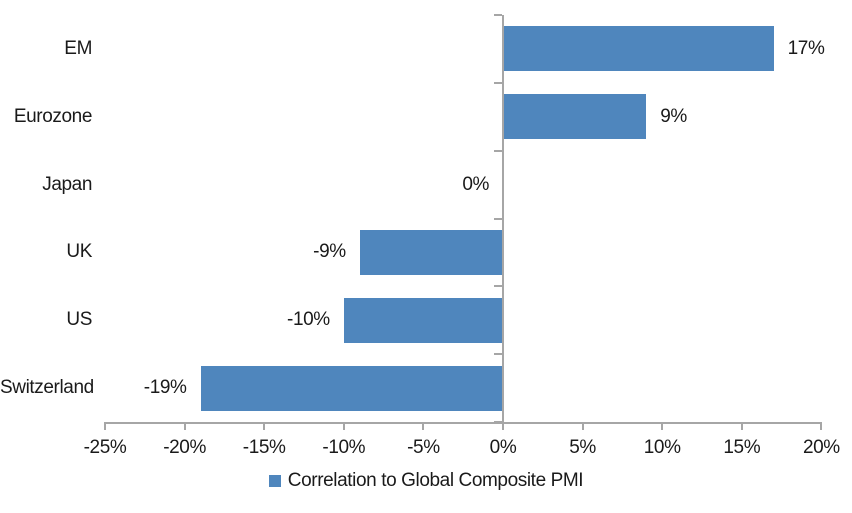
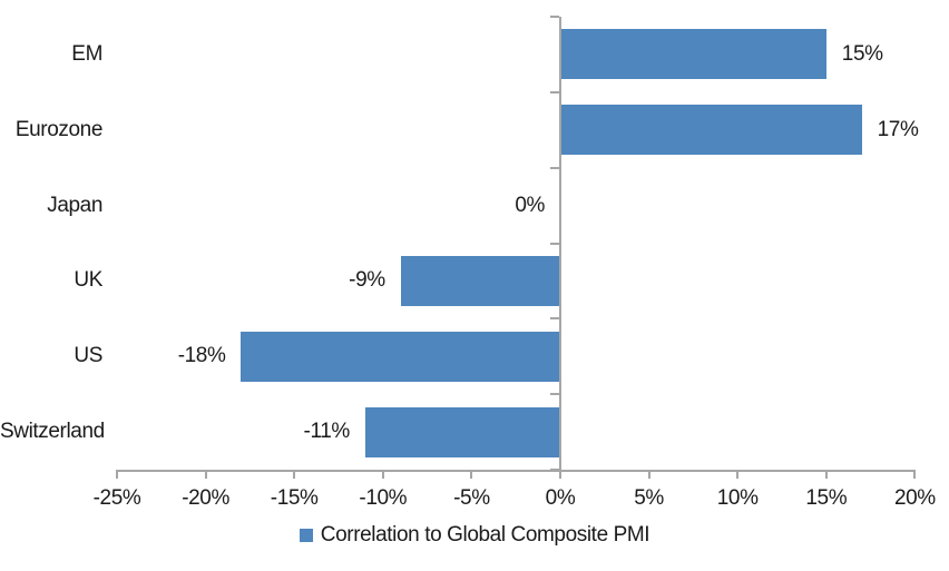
EM: 17% -> 15%
Eurozone: 9% -> 17%
US: -10% -> -18%
Switzerland: -19% -> -11%
